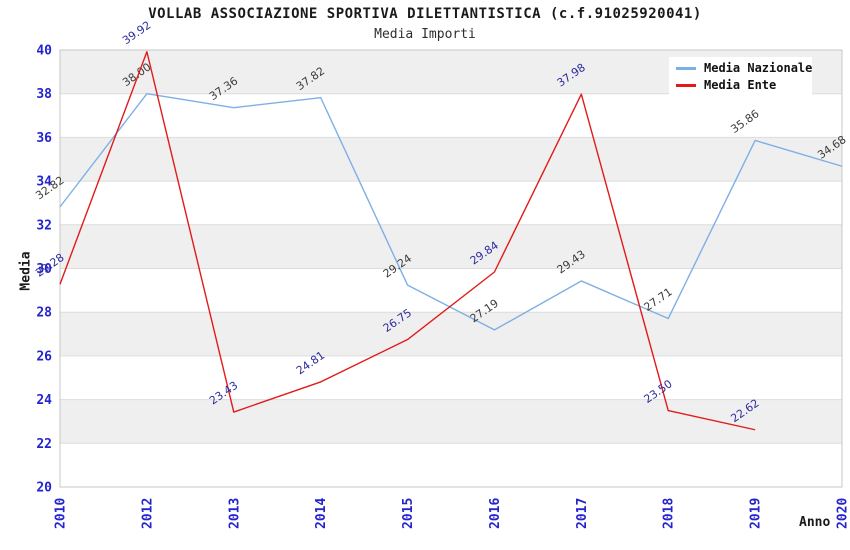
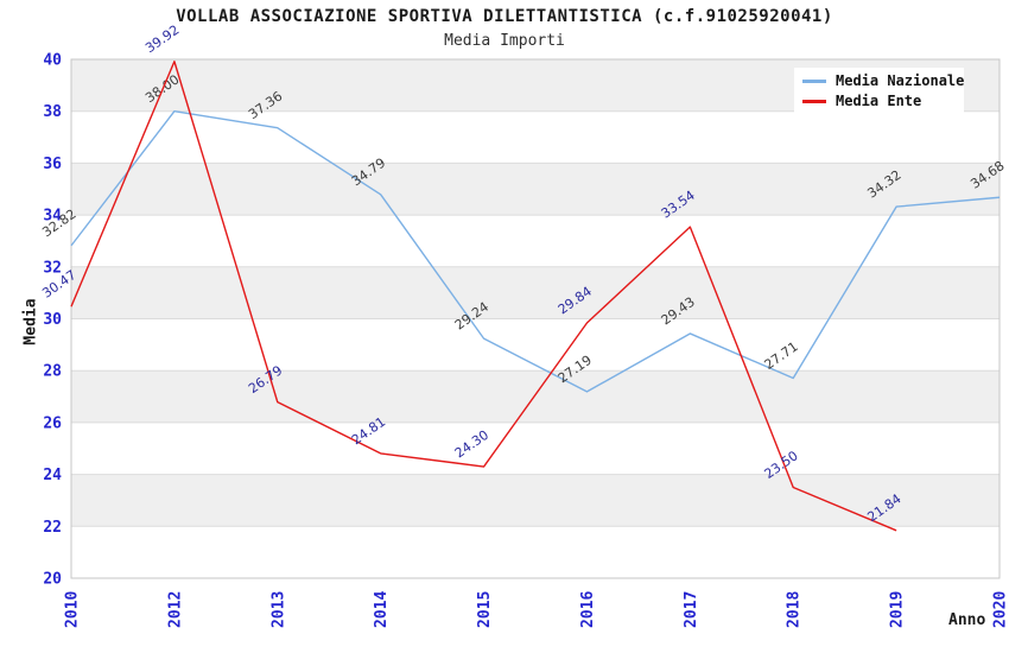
Media Ente/2010: 29.28 -> 30.47
Media Ente/2013: 23.43 -> 26.79
Media Nazionale/2014: 37.82 -> 34.79
Media Ente/2015: 26.75 -> 24.30
Media Ente/2017: 37.98 -> 33.54
Media Nazionale/2019: 35.86 -> 34.32
Media Ente/2019: 22.62 -> 21.84
